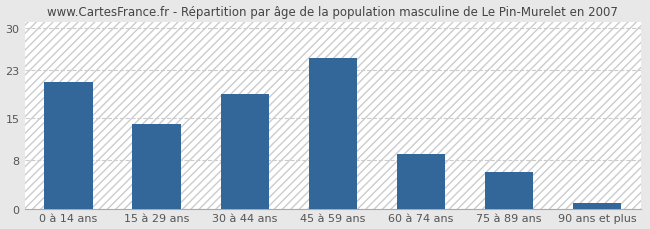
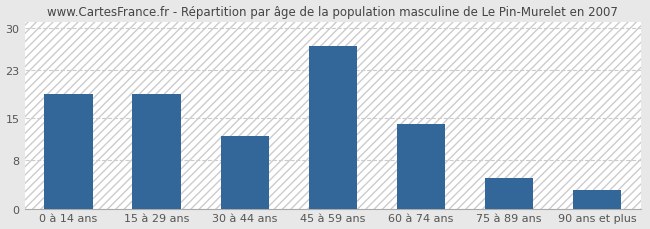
0 à 14 ans: 21 -> 19
15 à 29 ans: 14 -> 19
30 à 44 ans: 19 -> 12
45 à 59 ans: 25 -> 27
60 à 74 ans: 9 -> 14
75 à 89 ans: 6 -> 5
90 ans et plus: 1 -> 3
